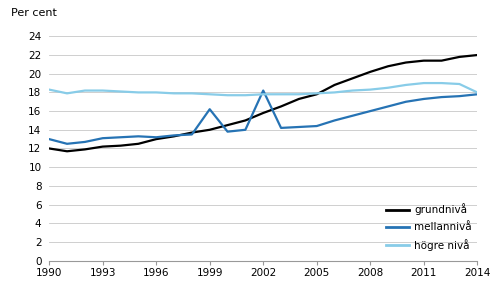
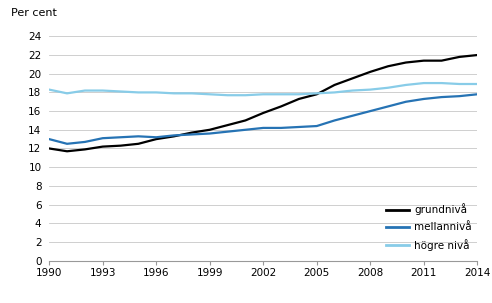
mellannivå/1999: 16.2 -> 13.6
mellannivå/2002: 18.2 -> 14.2
högre nivå/2014: 18.0 -> 18.9
